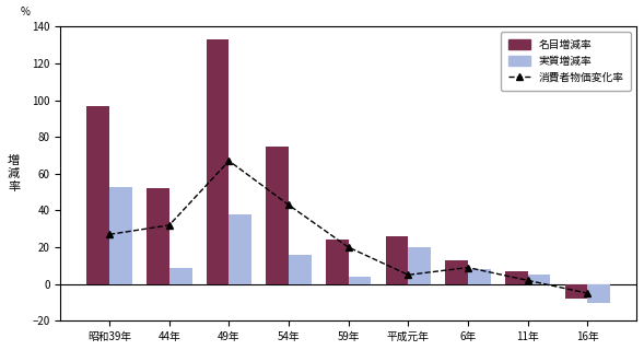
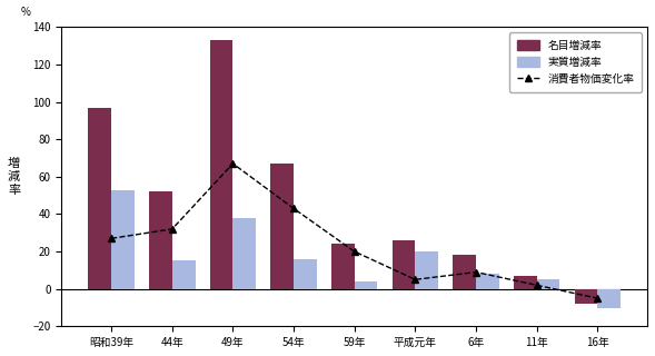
実質増減率/44年: 9 -> 15
名目増減率/54年: 75 -> 67
名目増減率/6年: 13 -> 18
